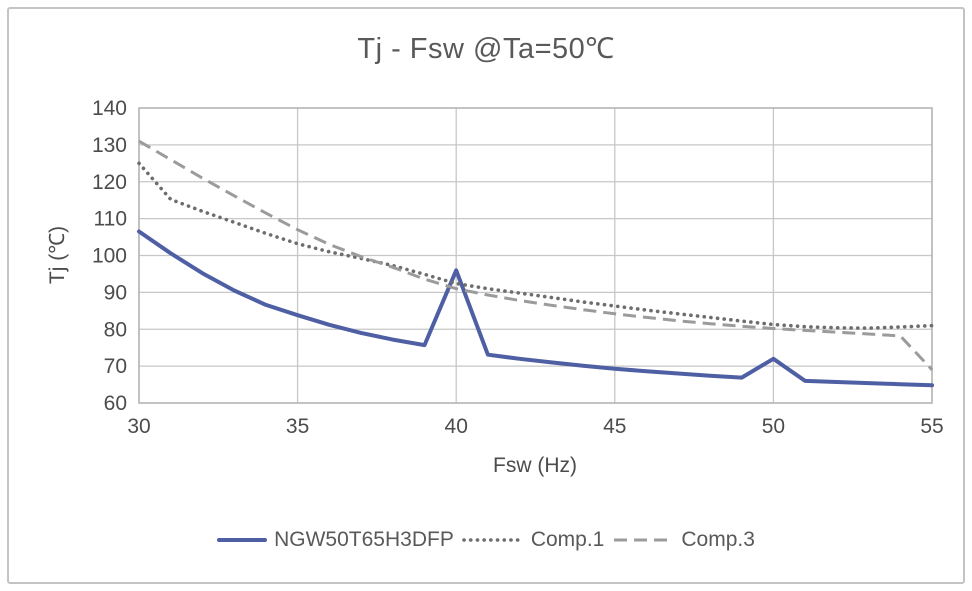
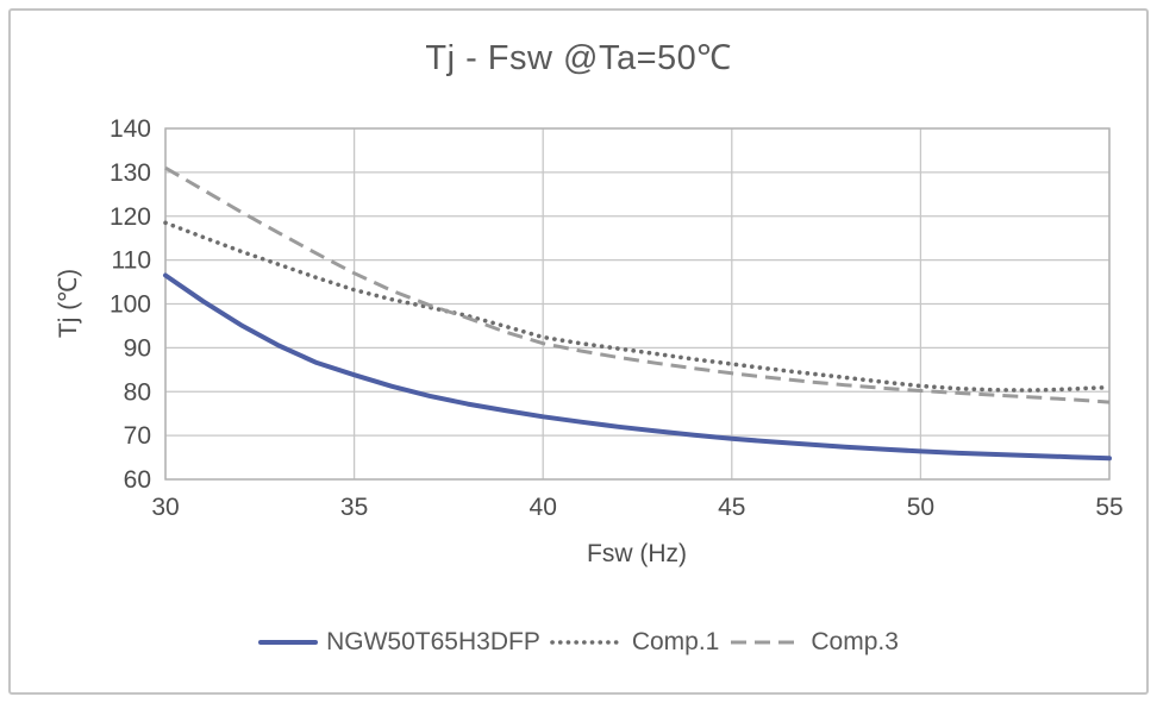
Comp.1/30: 125 -> 118
NGW50T65H3DFP/40: 96 -> 74
NGW50T65H3DFP/50: 72 -> 66
Comp.3/55: 69 -> 78
